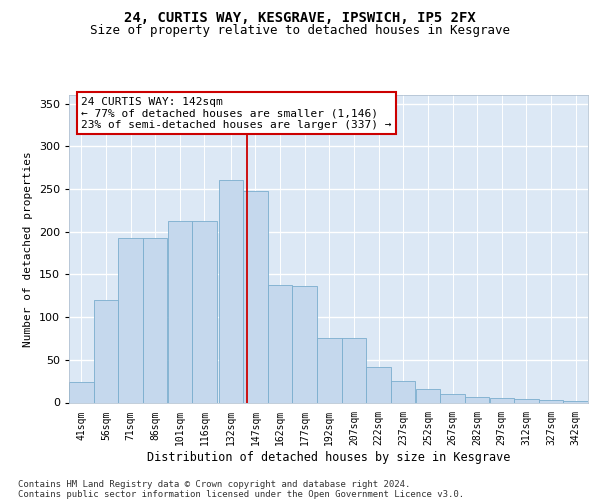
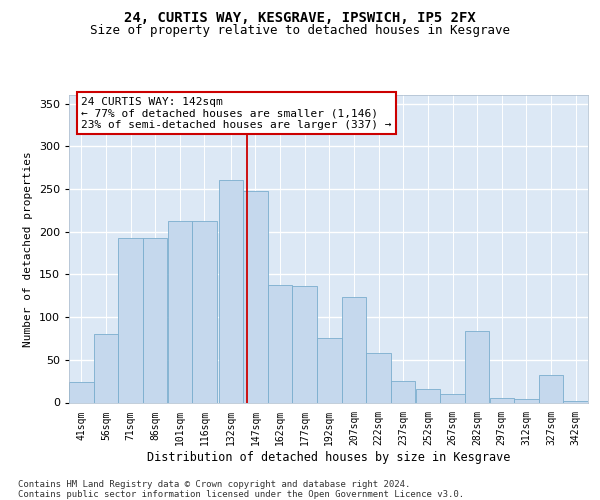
56sqm: 120 -> 80
207sqm: 75 -> 124
222sqm: 42 -> 58
282sqm: 6 -> 84
327sqm: 3 -> 32
